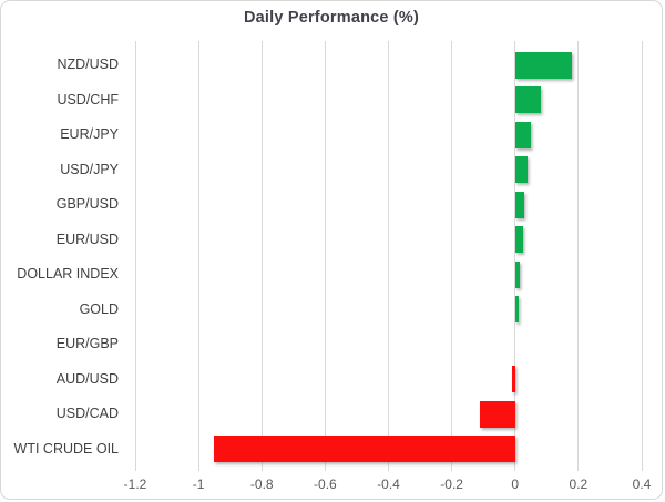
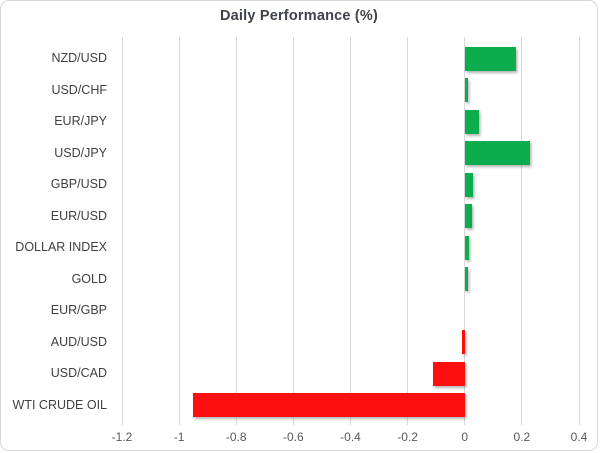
USD/CHF: 0.08 -> 0.01
USD/JPY: 0.04 -> 0.23
